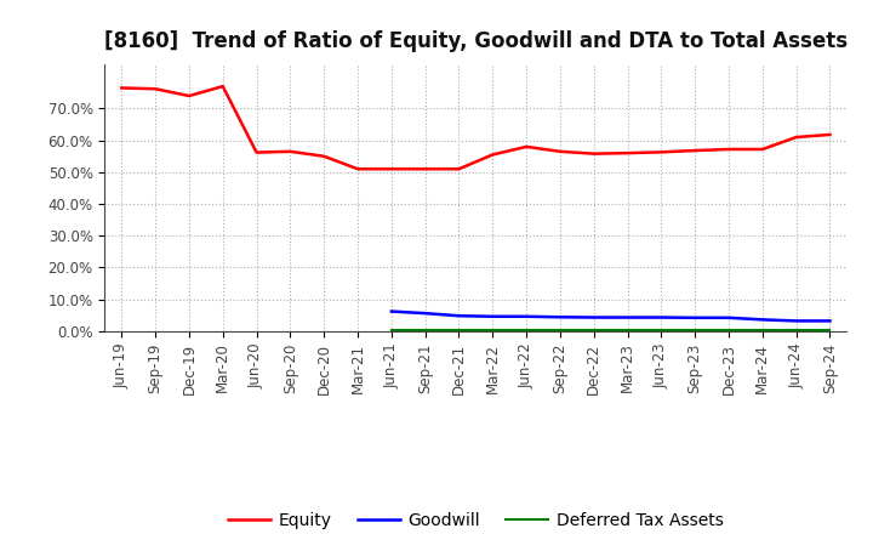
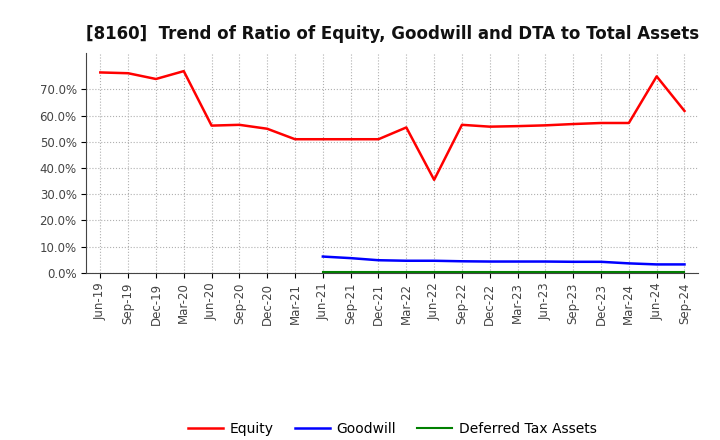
Equity/Jun-22: 58.0% -> 35.5%
Equity/Jun-24: 61.0% -> 75.0%
